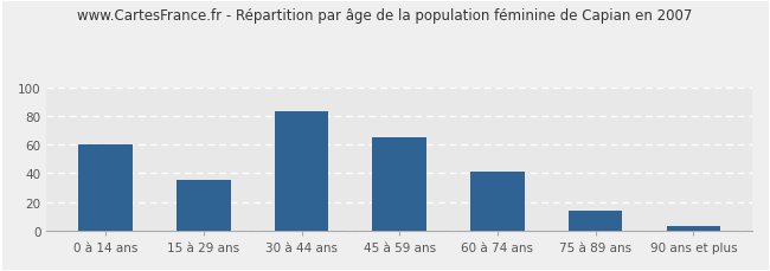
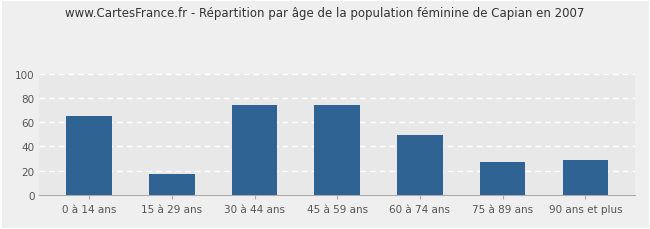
0 à 14 ans: 60 -> 65
15 à 29 ans: 35 -> 17
30 à 44 ans: 83 -> 74
45 à 59 ans: 65 -> 74
60 à 74 ans: 41 -> 49
75 à 89 ans: 14 -> 27
90 ans et plus: 3 -> 29
